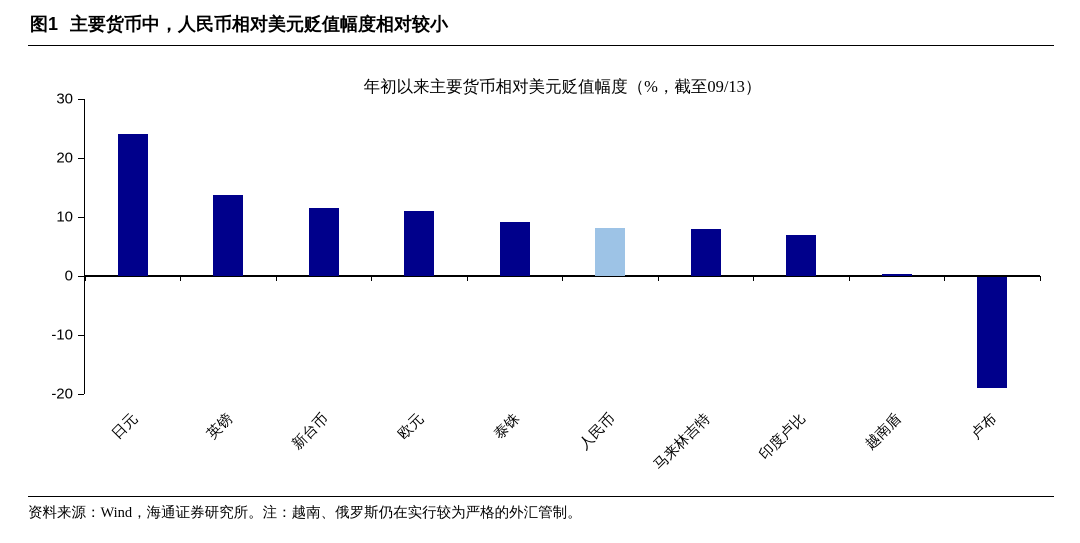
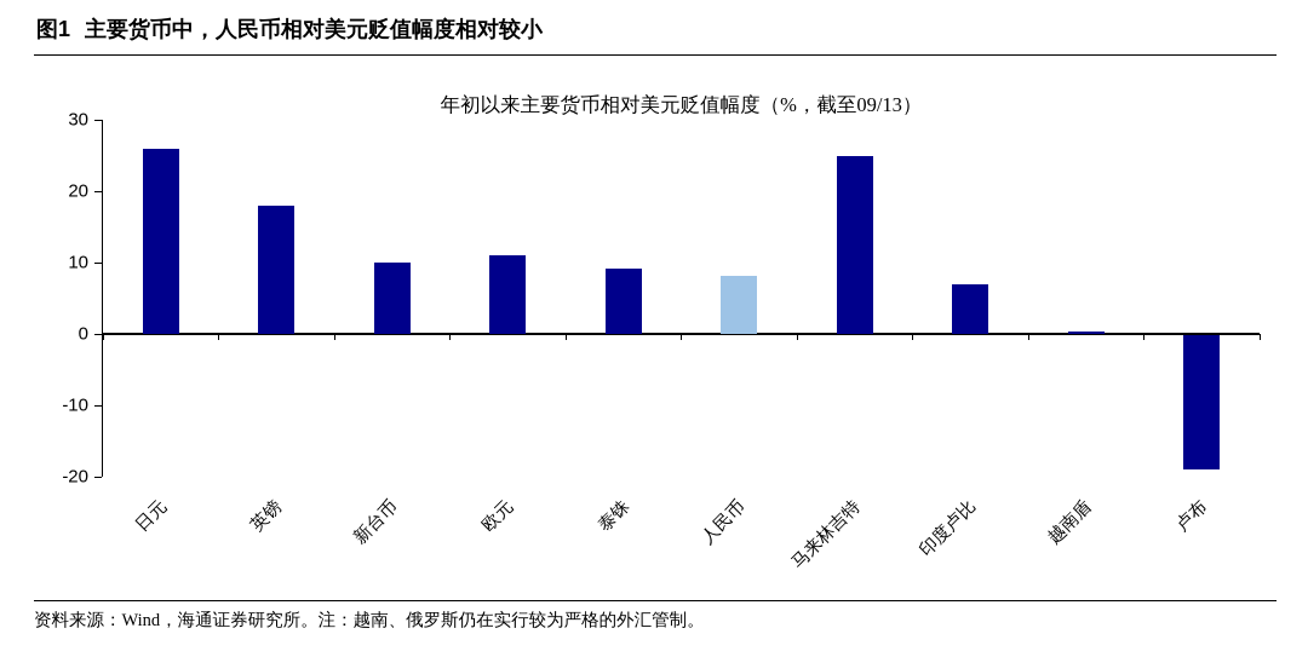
日元: 24 -> 26
英镑: 14 -> 18
新台币: 12 -> 10
马来林吉特: 8 -> 25
